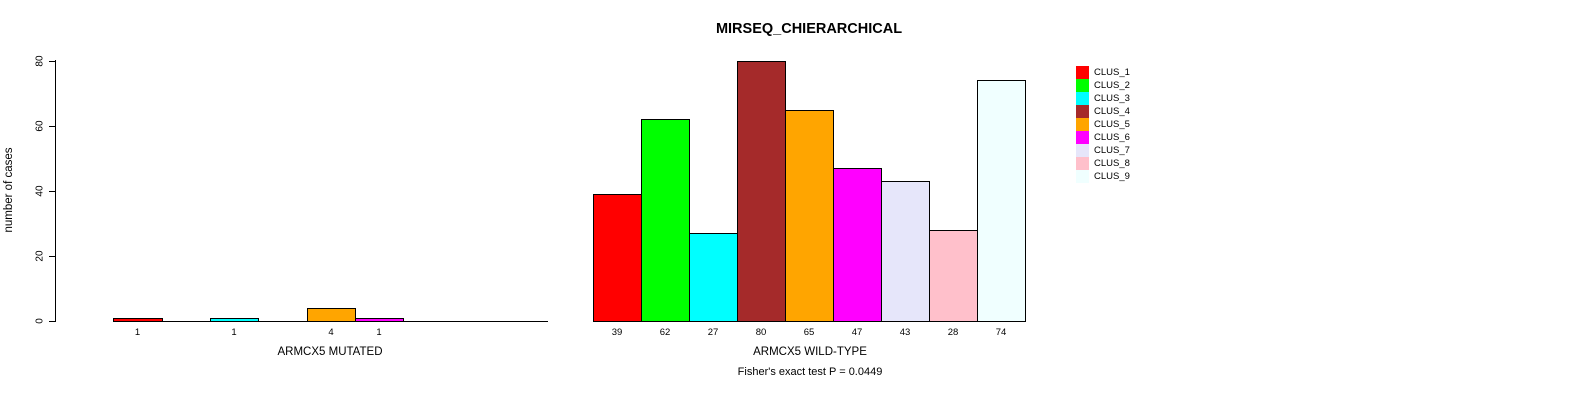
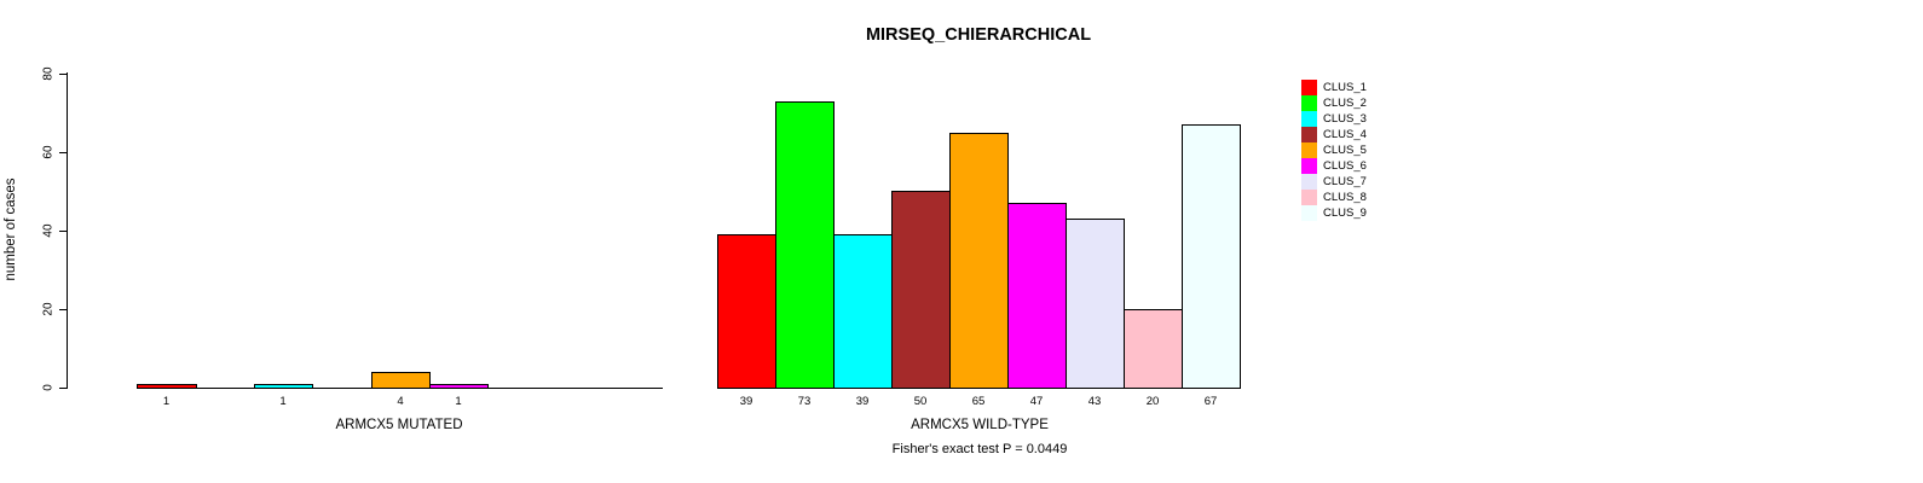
CLUS_2/ARMCX5 WILD-TYPE: 62 -> 73
CLUS_3/ARMCX5 WILD-TYPE: 27 -> 39
CLUS_4/ARMCX5 WILD-TYPE: 80 -> 50
CLUS_8/ARMCX5 WILD-TYPE: 28 -> 20
CLUS_9/ARMCX5 WILD-TYPE: 74 -> 67
